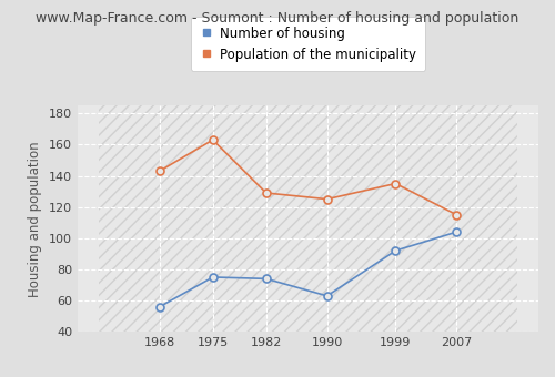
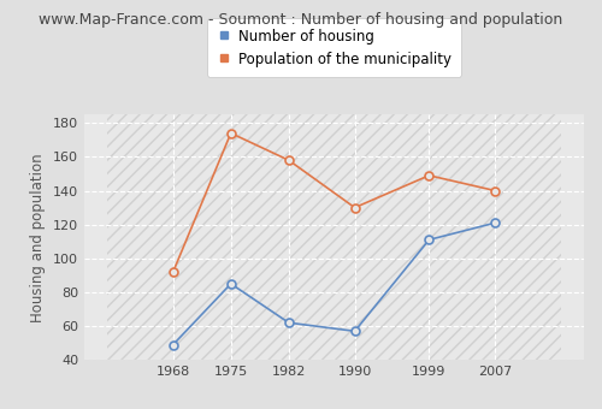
Number of housing/1968: 56 -> 49
Population of the municipality/1968: 143 -> 92
Number of housing/1975: 75 -> 85
Population of the municipality/1975: 163 -> 174
Number of housing/1982: 74 -> 62
Population of the municipality/1982: 129 -> 158
Number of housing/1990: 63 -> 57
Population of the municipality/1990: 125 -> 130
Number of housing/1999: 92 -> 111
Population of the municipality/1999: 135 -> 149
Number of housing/2007: 104 -> 121
Population of the municipality/2007: 115 -> 140
